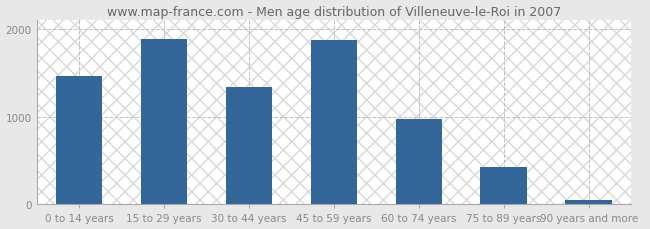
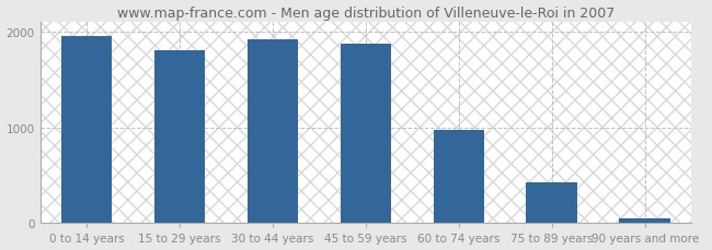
0 to 14 years: 1460 -> 1950
15 to 29 years: 1880 -> 1810
30 to 44 years: 1340 -> 1920
